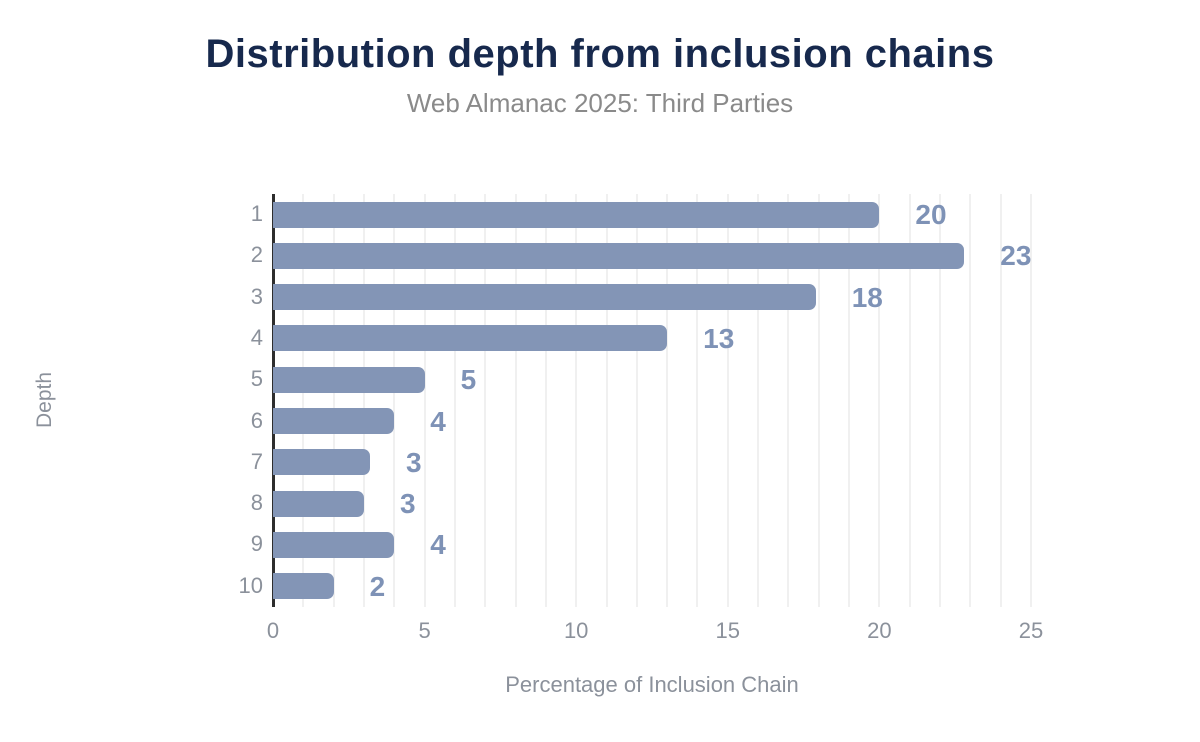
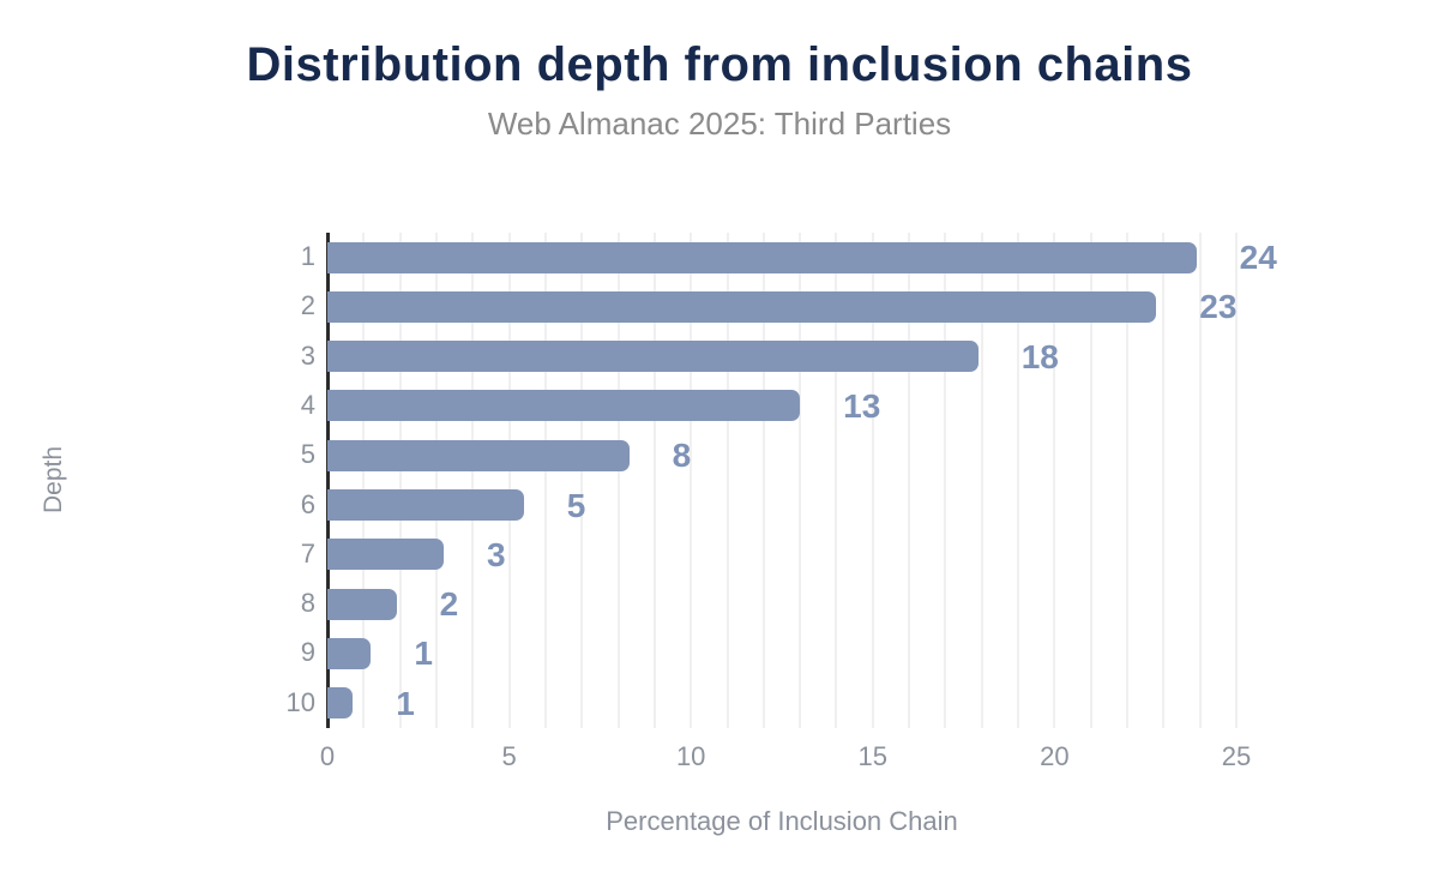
1: 20 -> 24
5: 5 -> 8
6: 4 -> 5
8: 3 -> 2
9: 4 -> 1
10: 2 -> 1
